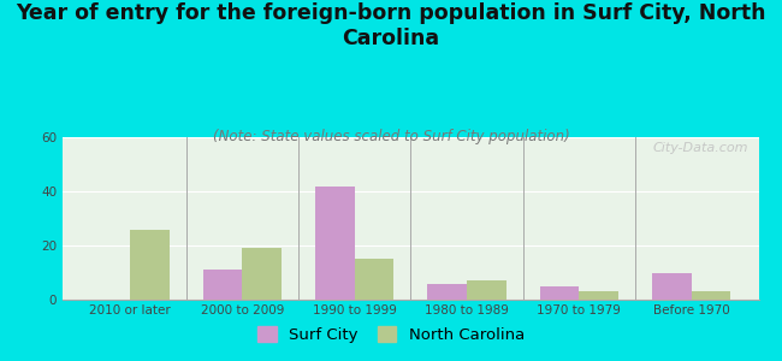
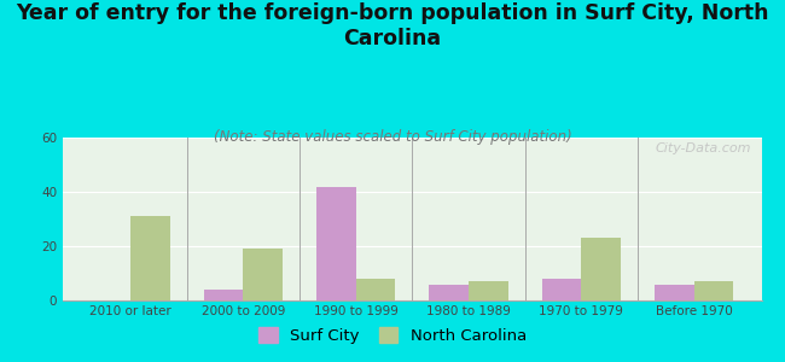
North Carolina/2010 or later: 26 -> 31
Surf City/2000 to 2009: 11 -> 4
North Carolina/1990 to 1999: 15 -> 8
Surf City/1970 to 1979: 5 -> 8
North Carolina/1970 to 1979: 3 -> 23
Surf City/Before 1970: 10 -> 6
North Carolina/Before 1970: 3 -> 7
